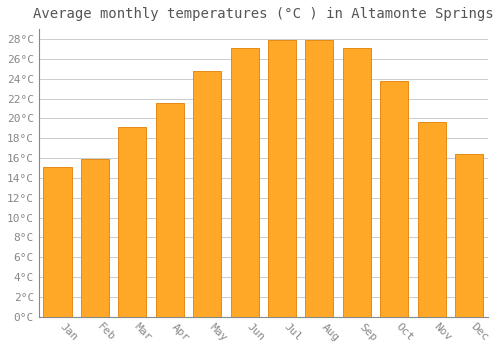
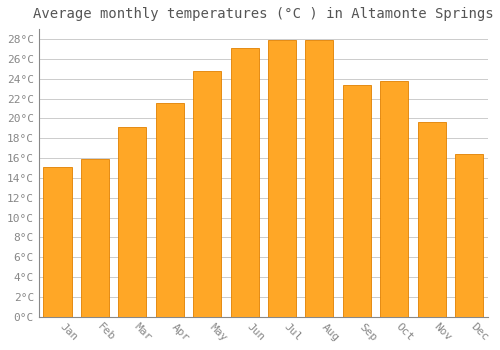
Sep: 27.1°C -> 23.4°C
